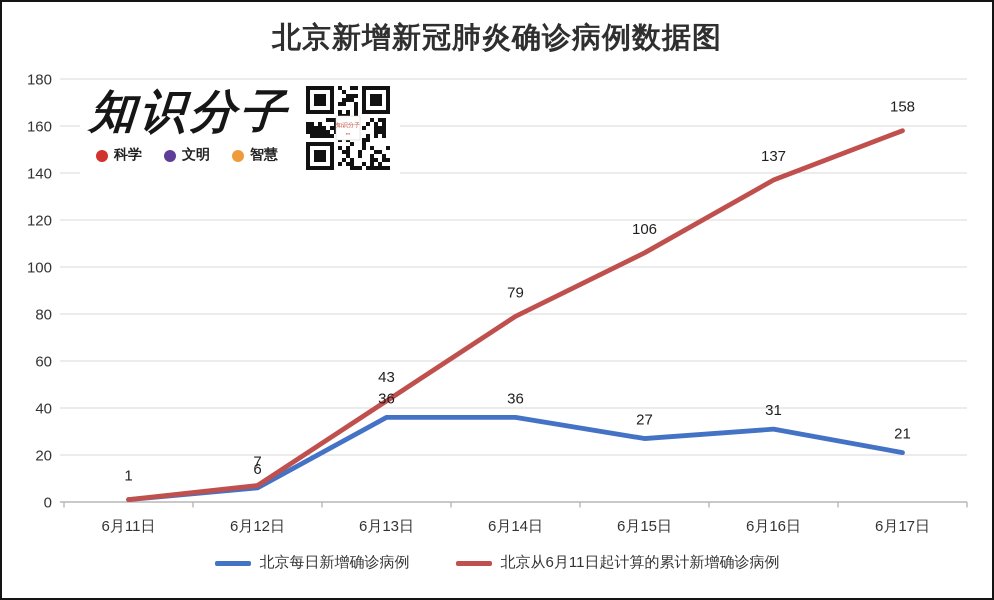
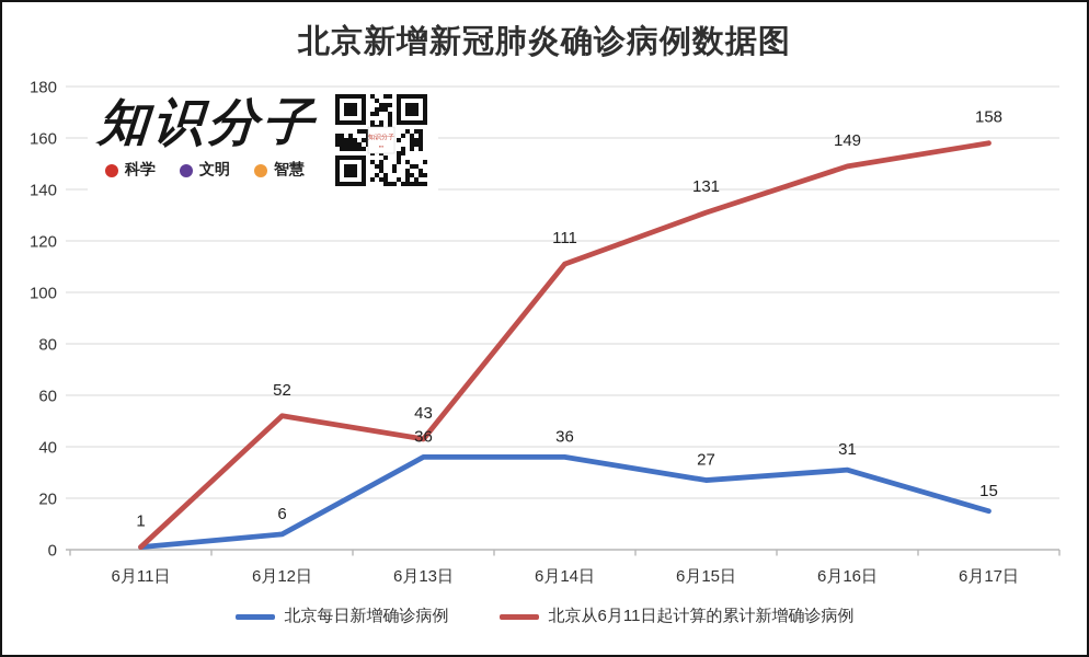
北京从6月11日起计算的累计新增确诊病例/6月12日: 7 -> 52
北京从6月11日起计算的累计新增确诊病例/6月14日: 79 -> 111
北京从6月11日起计算的累计新增确诊病例/6月15日: 106 -> 131
北京从6月11日起计算的累计新增确诊病例/6月16日: 137 -> 149
北京每日新增确诊病例/6月17日: 21 -> 15
